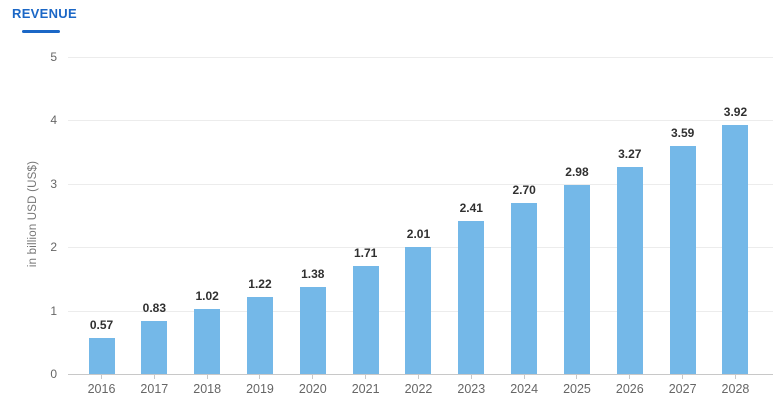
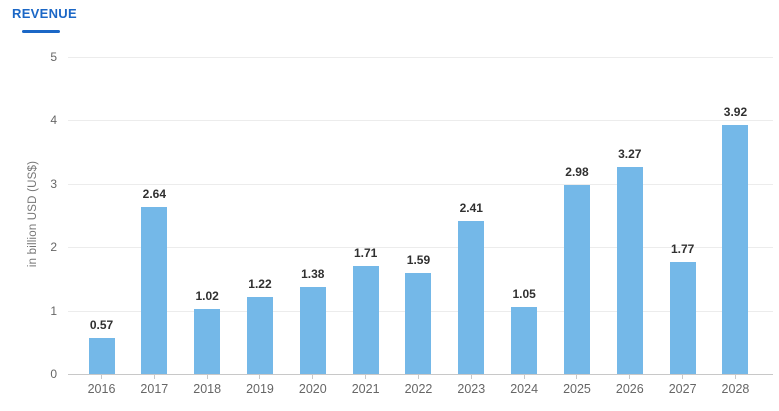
2017: 0.83 -> 2.64
2022: 2.01 -> 1.59
2024: 2.70 -> 1.05
2027: 3.59 -> 1.77
